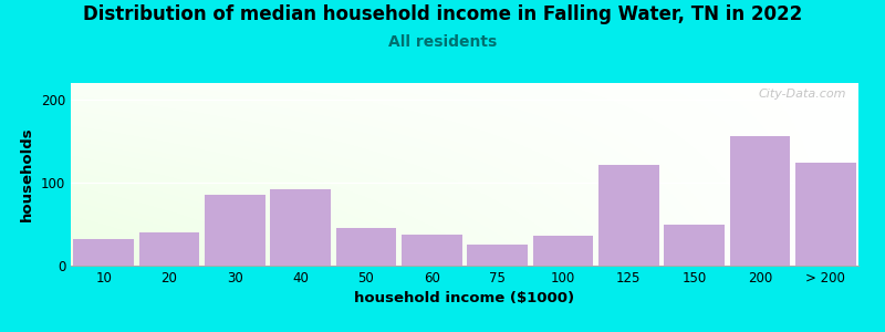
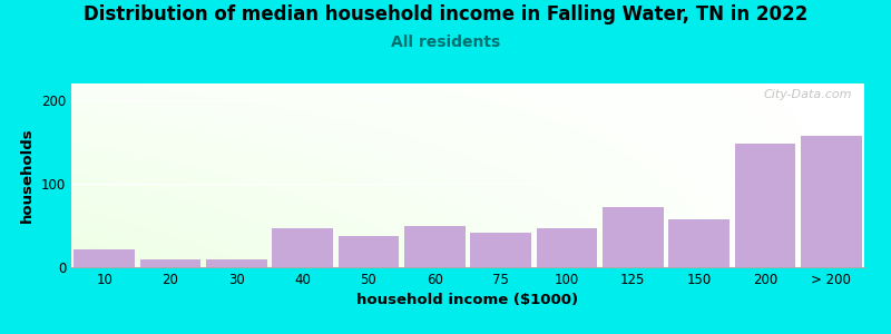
10: 32 -> 22
20: 40 -> 10
30: 86 -> 9
40: 92 -> 47
50: 46 -> 38
60: 38 -> 50
75: 26 -> 42
100: 36 -> 47
125: 122 -> 72
150: 50 -> 58
200: 156 -> 148
> 200: 124 -> 158
